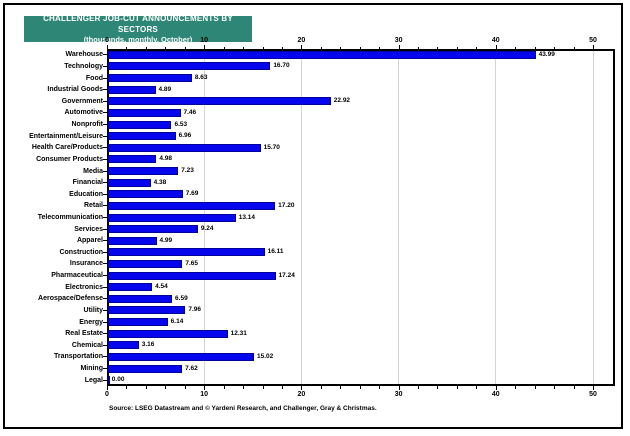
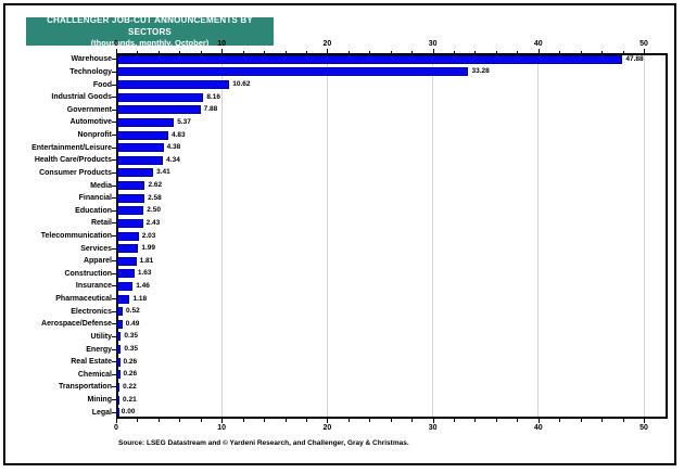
Warehouse: 43.99 -> 47.88
Technology: 16.70 -> 33.28
Food: 8.63 -> 10.62
Industrial Goods: 4.89 -> 8.16
Government: 22.92 -> 7.88
Automotive: 7.46 -> 5.37
Nonprofit: 6.53 -> 4.83
Entertainment/Leisure: 6.96 -> 4.38
Health Care/Products: 15.70 -> 4.34
Consumer Products: 4.98 -> 3.41
Media: 7.23 -> 2.62
Financial: 4.38 -> 2.58
Education: 7.69 -> 2.50
Retail: 17.20 -> 2.43
Telecommunication: 13.14 -> 2.03
Services: 9.24 -> 1.99
Apparel: 4.99 -> 1.81
Construction: 16.11 -> 1.63
Insurance: 7.65 -> 1.46
Pharmaceutical: 17.24 -> 1.18
Electronics: 4.54 -> 0.52
Aerospace/Defense: 6.59 -> 0.49
Utility: 7.96 -> 0.35
Energy: 6.14 -> 0.35
Real Estate: 12.31 -> 0.26
Chemical: 3.16 -> 0.26
Transportation: 15.02 -> 0.22
Mining: 7.62 -> 0.21
